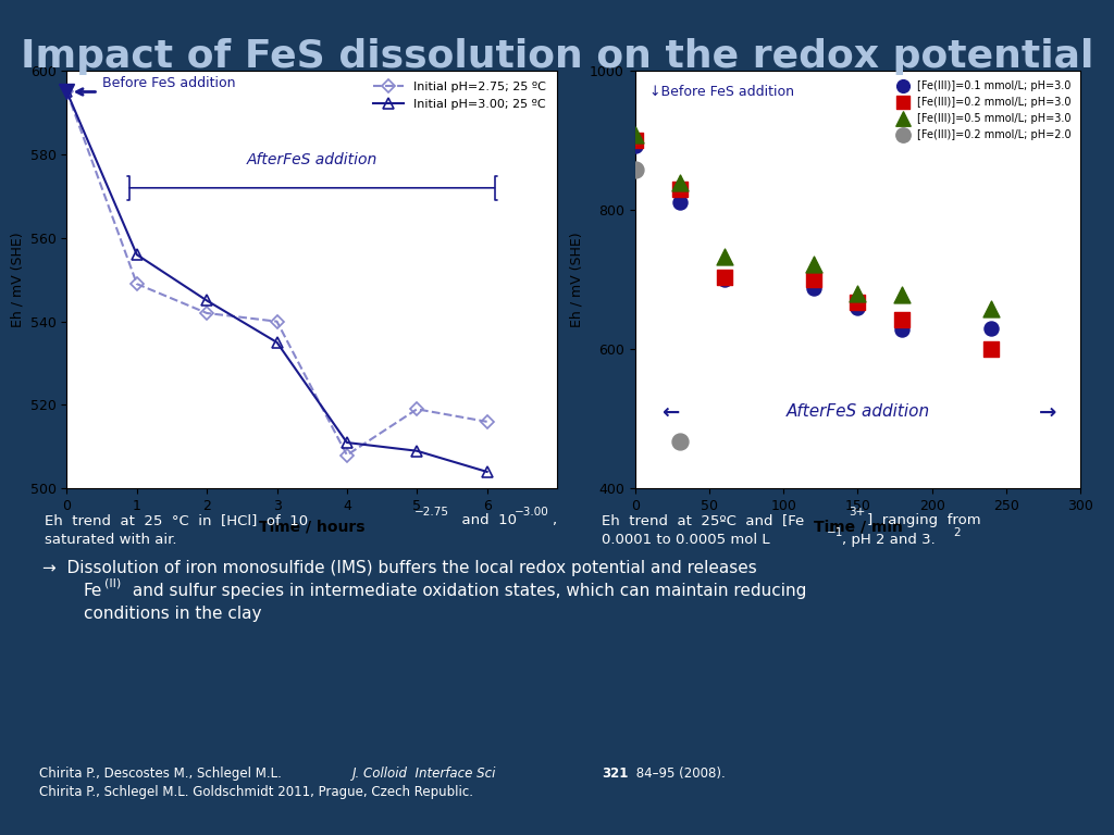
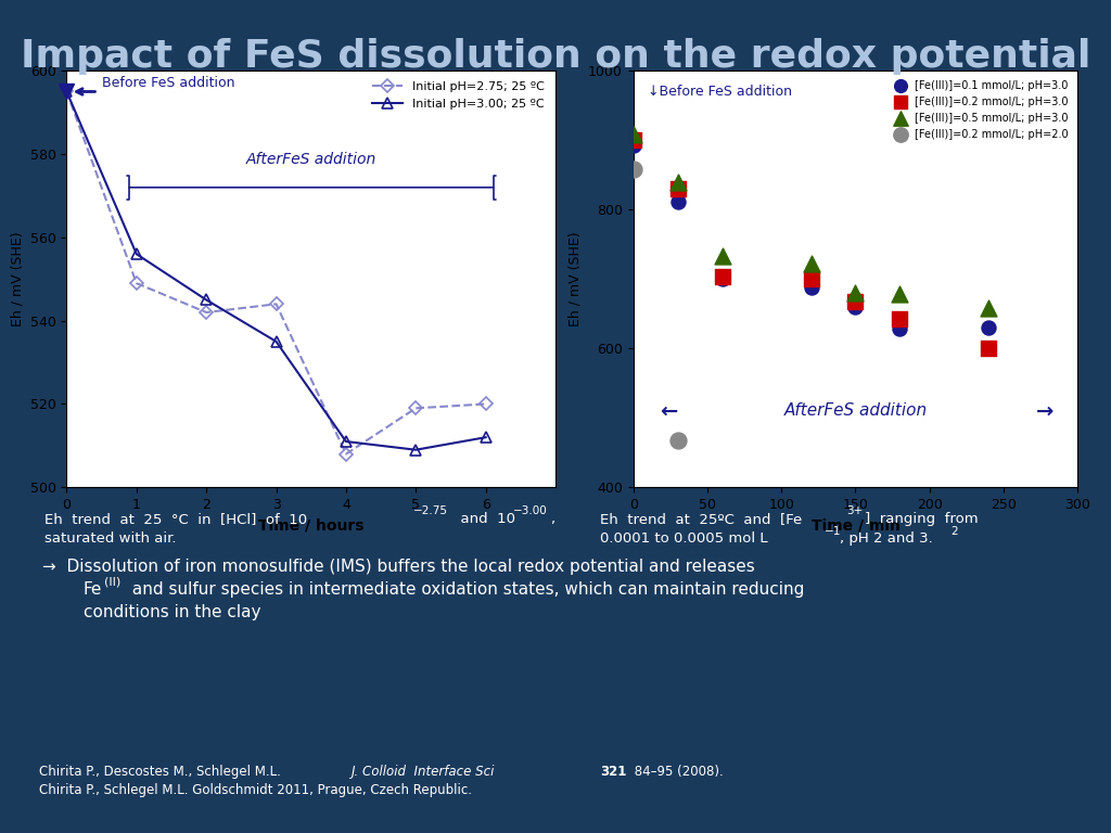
Initial pH=2.75; 25 ºC/3: 540 -> 544
Initial pH=2.75; 25 ºC/6: 516 -> 520
Initial pH=3.00; 25 ºC/6: 504 -> 512
